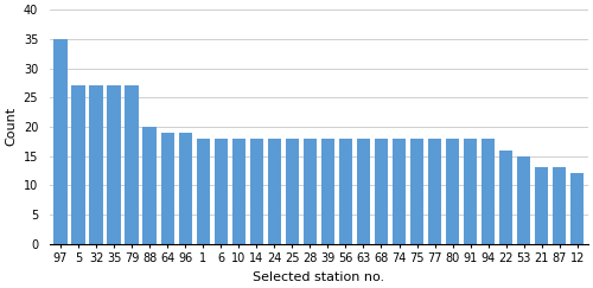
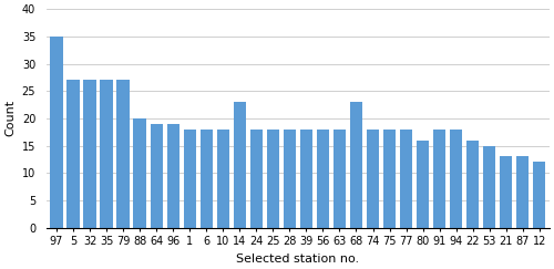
14: 18 -> 23
68: 18 -> 23
80: 18 -> 16
